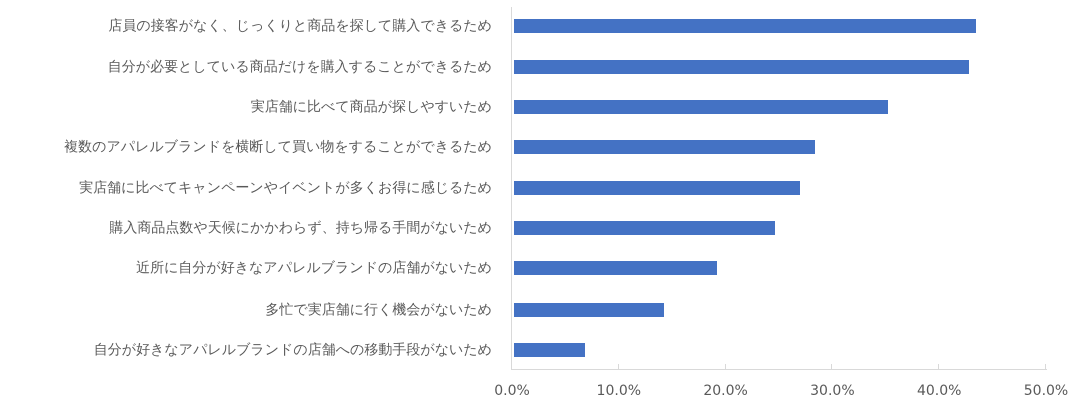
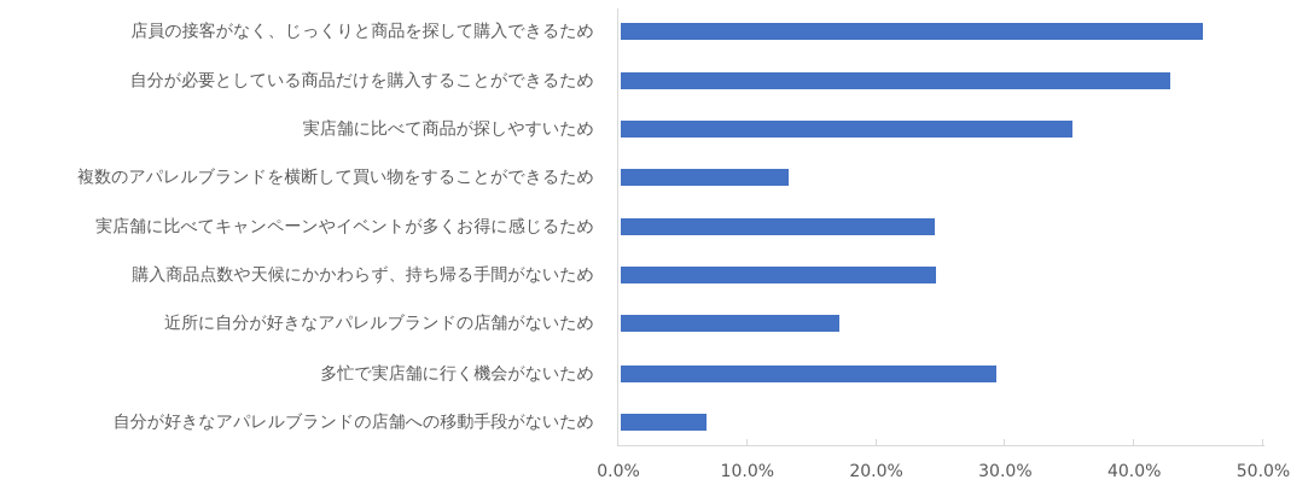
店員の接客がなく、じっくりと商品を探して購入できるため: 43.4% -> 45.3%
複数のアパレルブランドを横断して買い物をすることができるため: 28.4% -> 13.2%
実店舗に比べてキャンペーンやイベントが多くお得に感じるため: 27.0% -> 24.5%
近所に自分が好きなアパレルブランドの店舗がないため: 19.2% -> 17.1%
多忙で実店舗に行く機会がないため: 14.2% -> 29.3%
